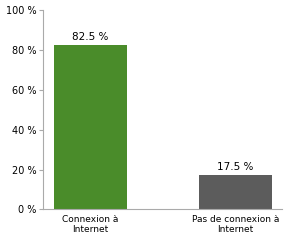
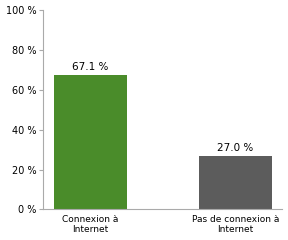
Connexion à Internet: 82.5 -> 67.1
Pas de connexion à Internet: 17.5 -> 27.0
